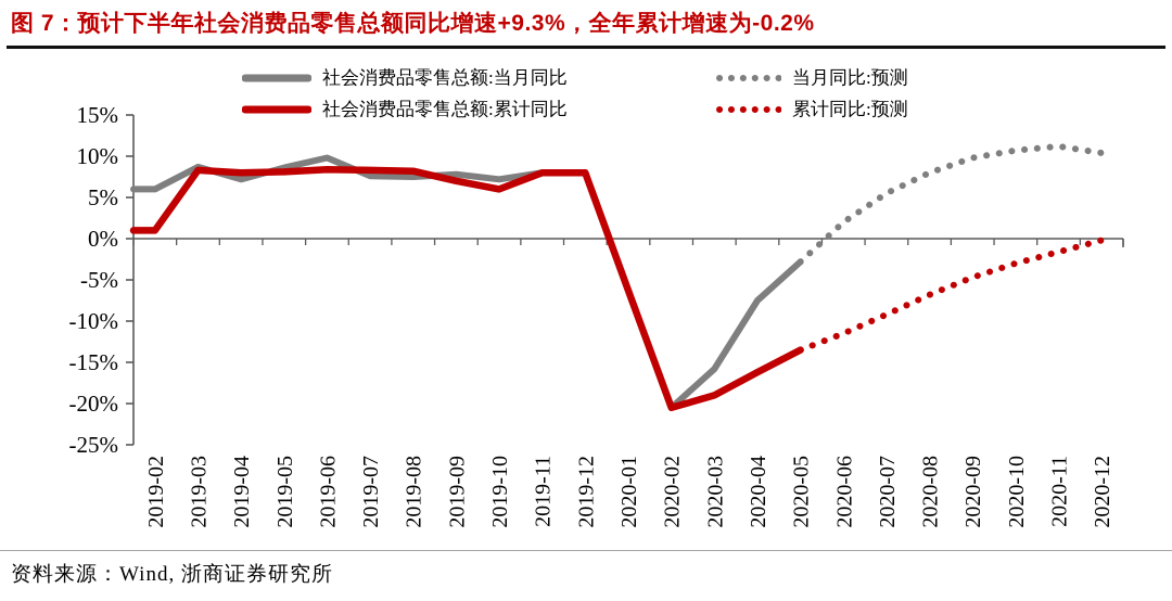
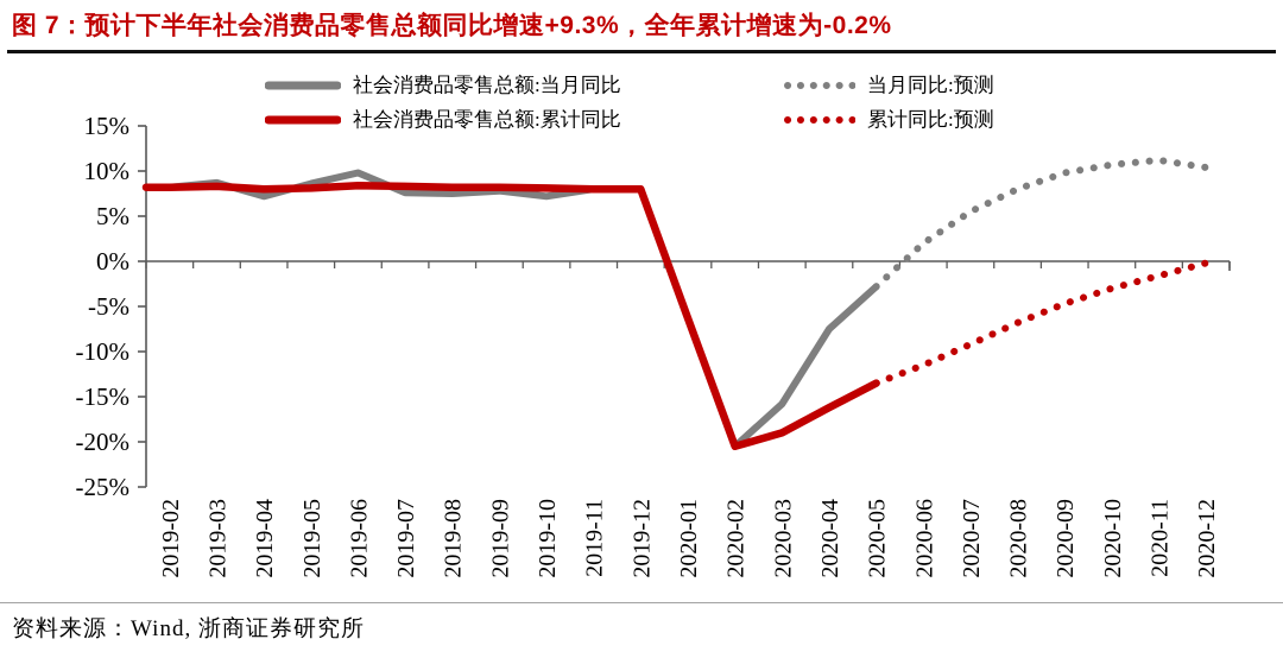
社会消费品零售总额:当月同比/2019-02: 6% -> 8%
社会消费品零售总额:累计同比/2019-02: 1% -> 8%
社会消费品零售总额:累计同比/2019-09: 7% -> 8%
社会消费品零售总额:累计同比/2019-10: 6% -> 8%
